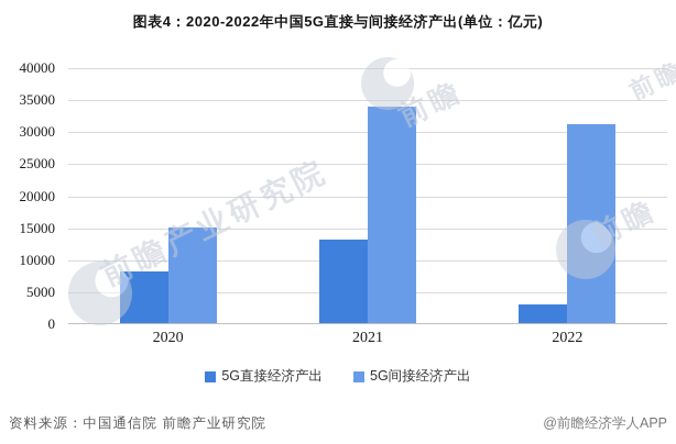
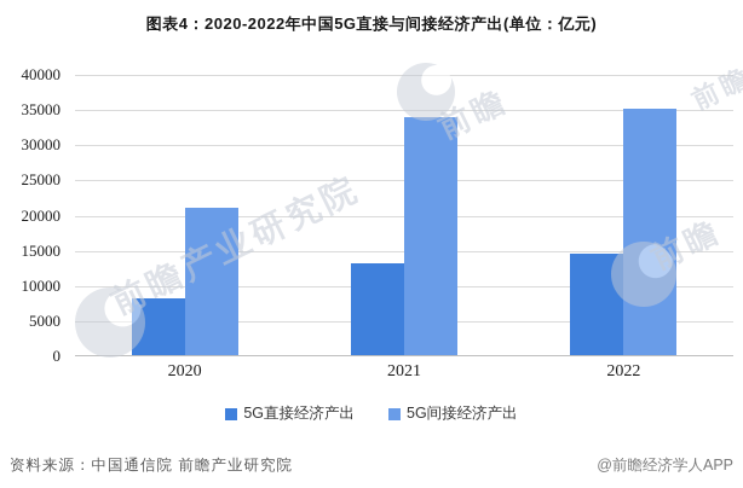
5G间接经济产出/2020: 15000 -> 21000
5G直接经济产出/2022: 3000 -> 14000
5G间接经济产出/2022: 31000 -> 35000
